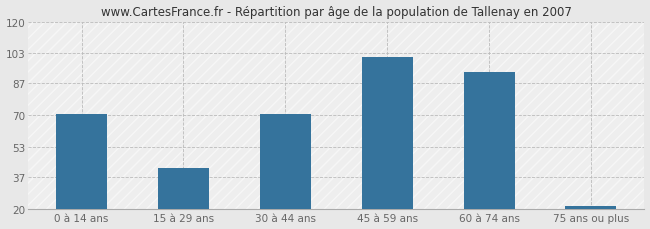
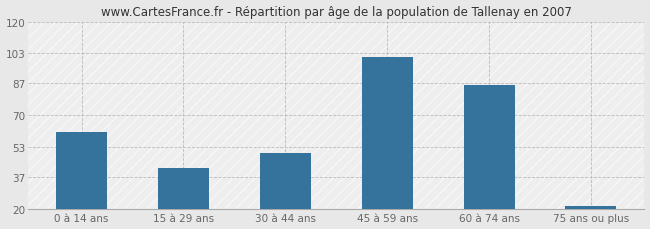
0 à 14 ans: 71 -> 61
30 à 44 ans: 71 -> 50
60 à 74 ans: 93 -> 86
